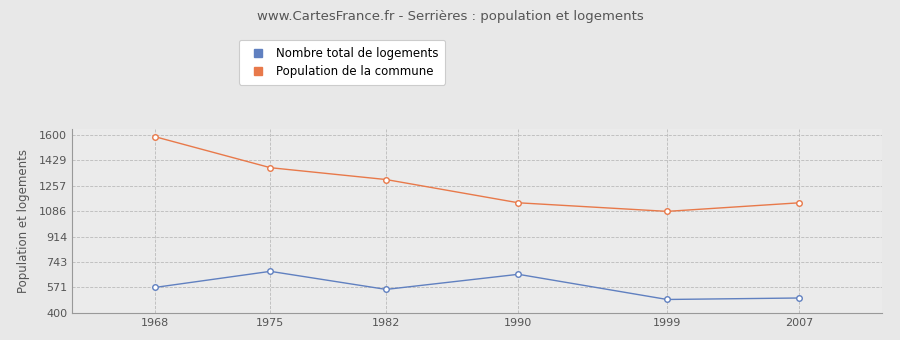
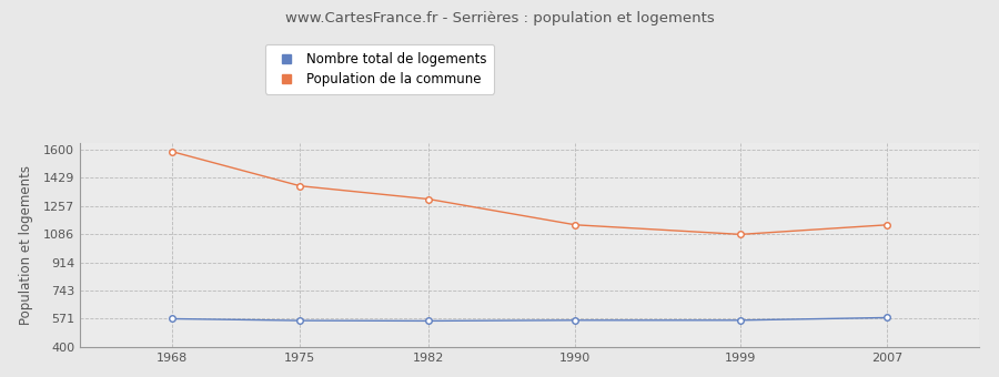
Nombre total de logements/1975: 680 -> 560
Nombre total de logements/1990: 660 -> 560
Nombre total de logements/1999: 490 -> 560
Nombre total de logements/2007: 500 -> 580
